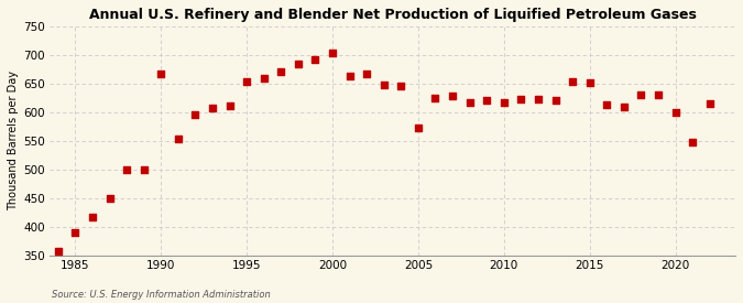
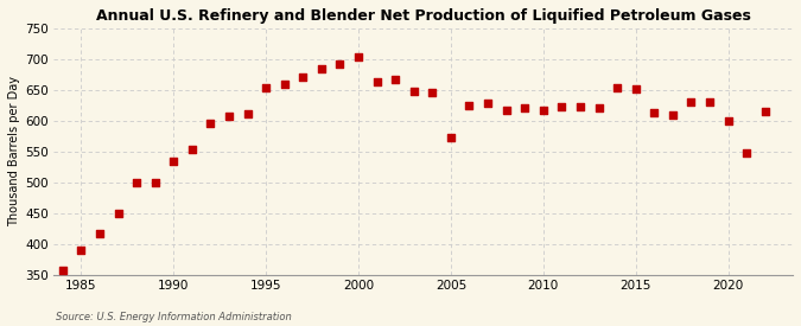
1990: 668 -> 535
